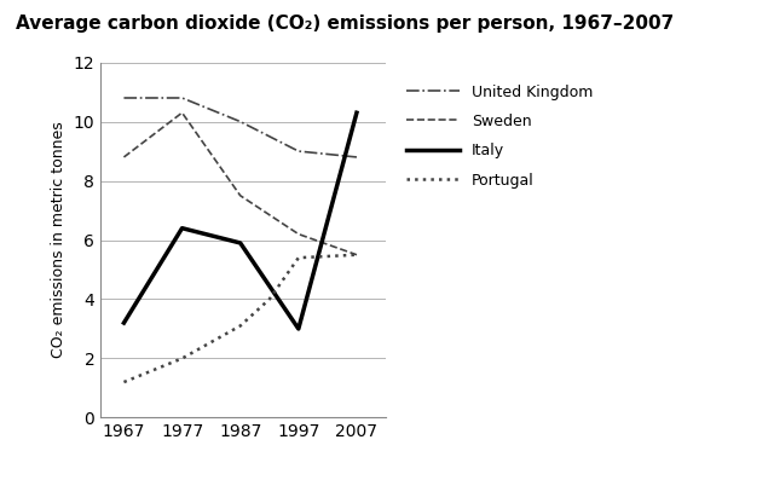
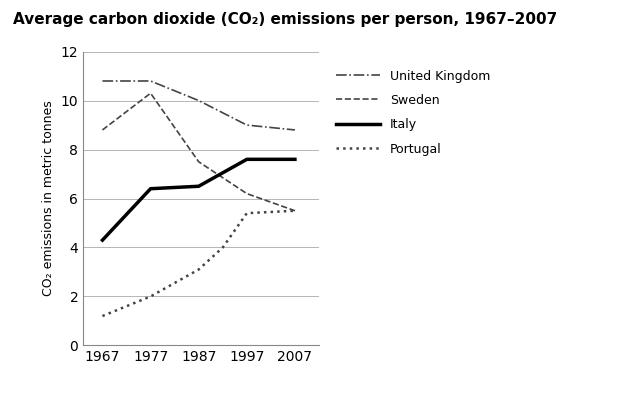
Italy/1967: 3.2 -> 4.3
Italy/1987: 5.9 -> 6.5
Italy/1997: 3.0 -> 7.6
Italy/2007: 10.3 -> 7.6
